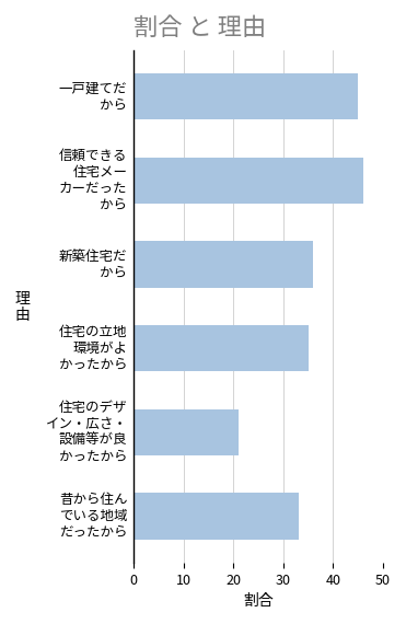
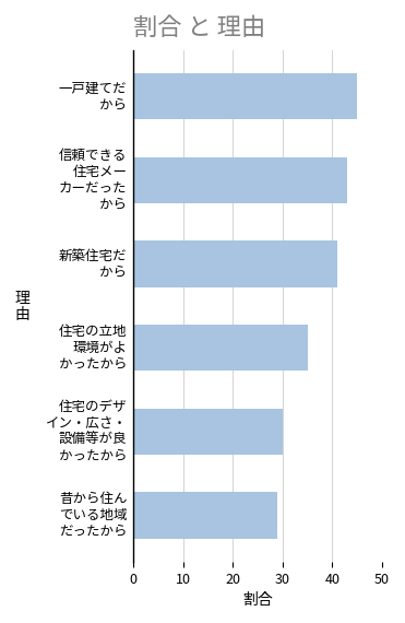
信頼できる 住宅メー カーだった から: 46 -> 43
新築住宅だ から: 36 -> 41
住宅のデザ イン・広さ・ 設備等が良 かったから: 21 -> 30
昔から住ん でいる地域 だったから: 33 -> 29
